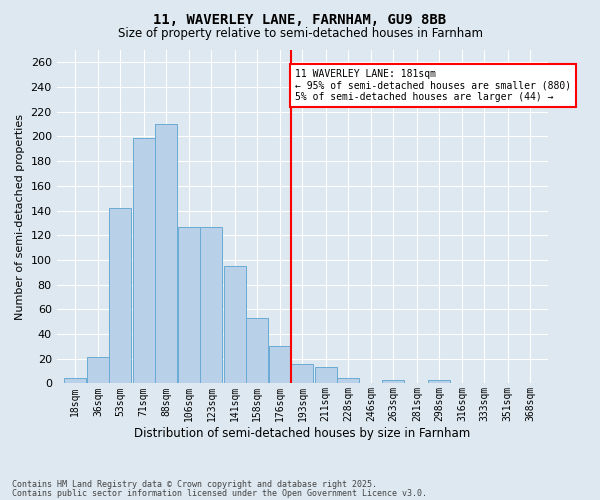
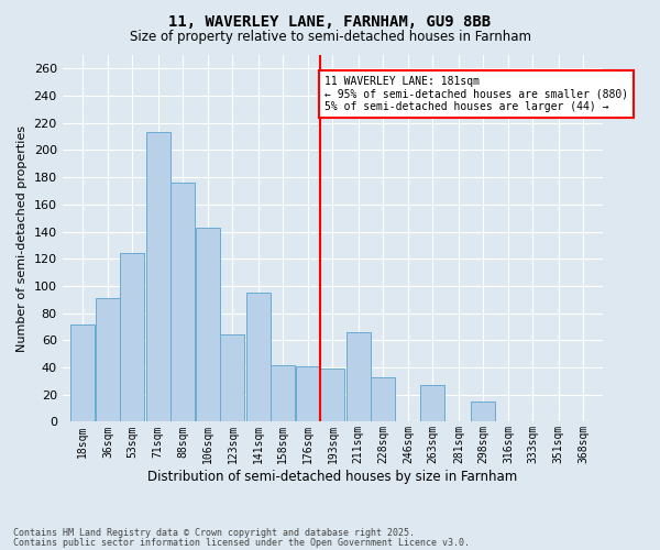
18sqm: 4 -> 72
36sqm: 21 -> 91
53sqm: 142 -> 124
71sqm: 199 -> 213
88sqm: 210 -> 176
106sqm: 127 -> 143
123sqm: 127 -> 64
158sqm: 53 -> 42
176sqm: 30 -> 41
193sqm: 16 -> 39
211sqm: 13 -> 66
228sqm: 4 -> 33
263sqm: 3 -> 27
298sqm: 3 -> 15
